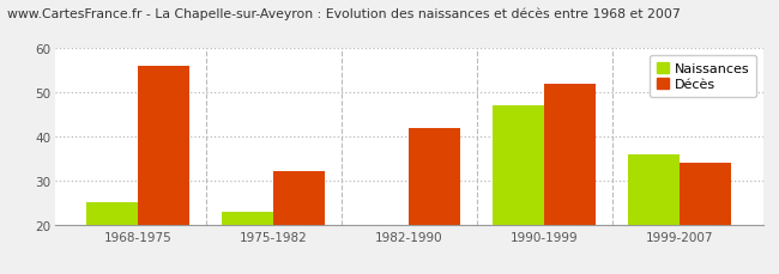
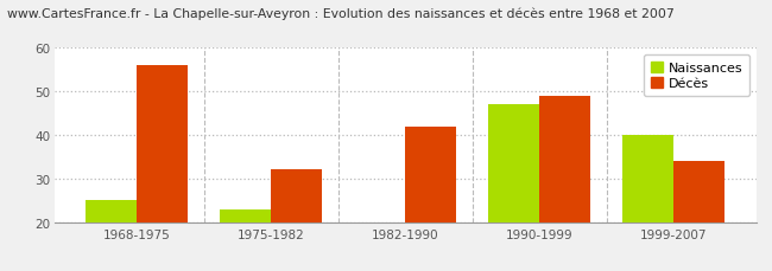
Décès/1990-1999: 52 -> 49
Naissances/1999-2007: 36 -> 40
